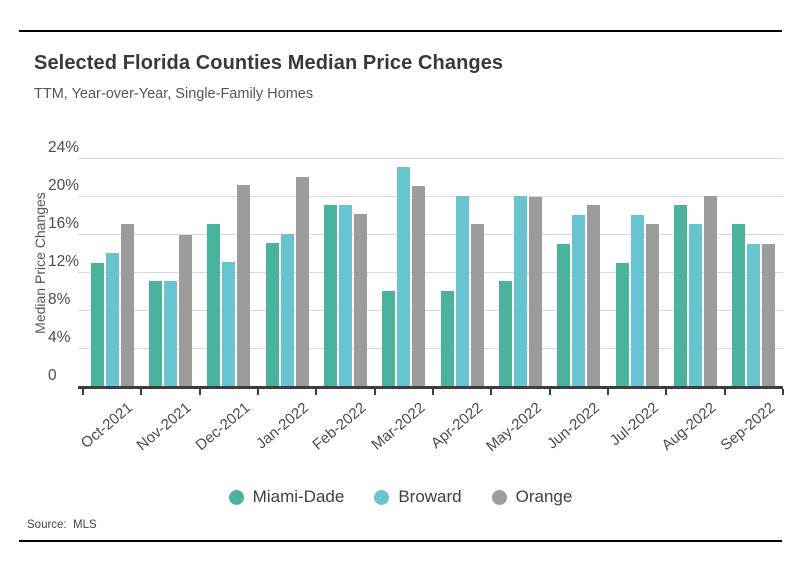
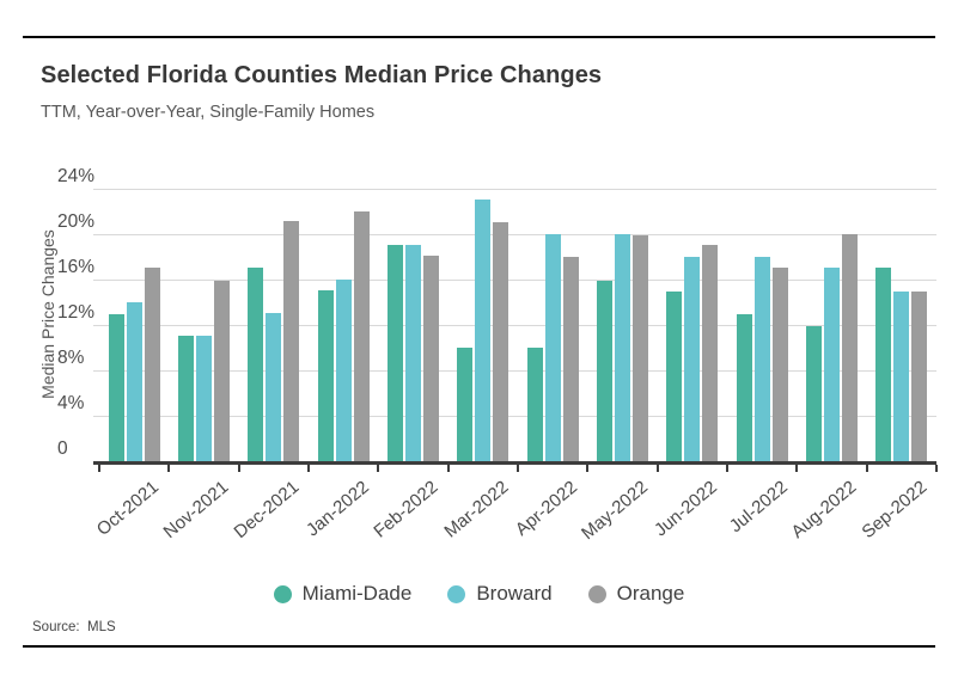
Orange/Apr-2022: 17% -> 18%
Miami-Dade/May-2022: 11% -> 16%
Miami-Dade/Aug-2022: 19% -> 12%
